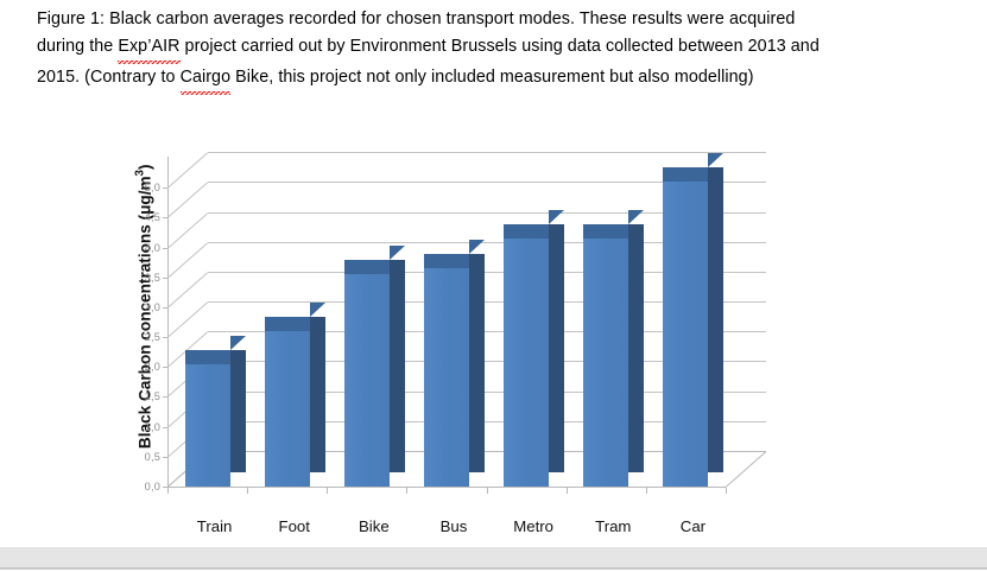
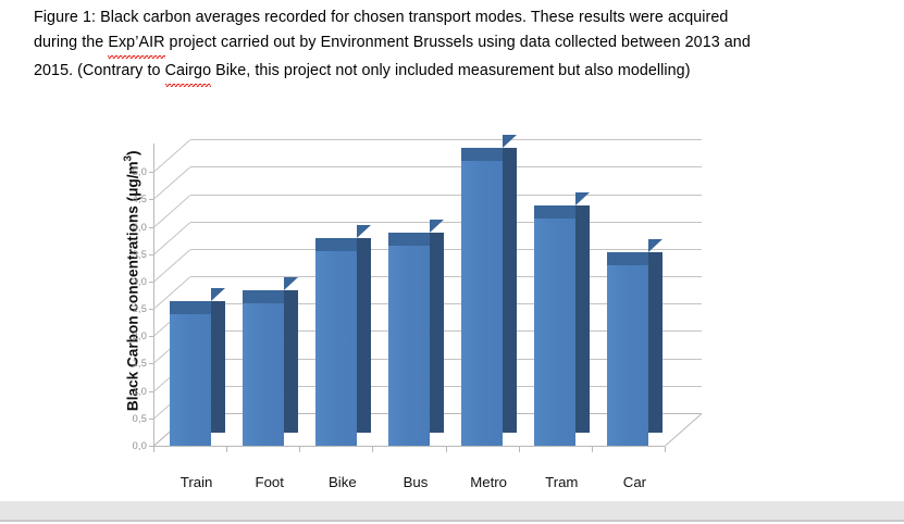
Train: 2,0 -> 2,4
Metro: 4,2 -> 5,2
Car: 5,1 -> 3,3
